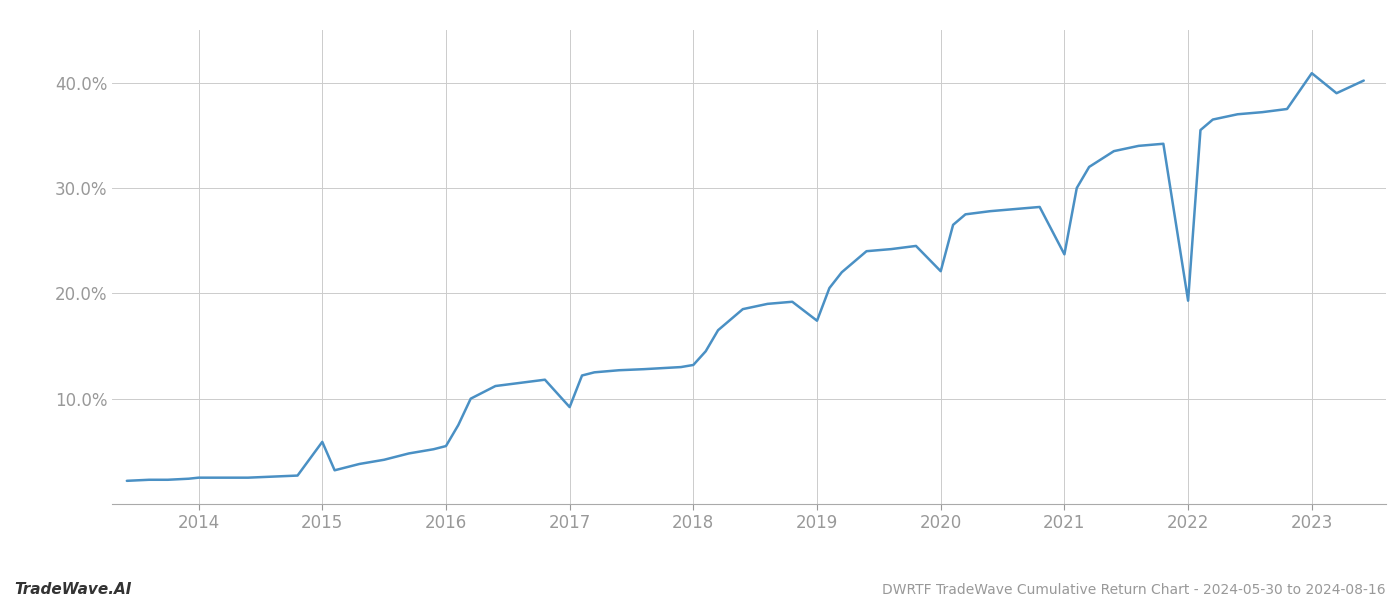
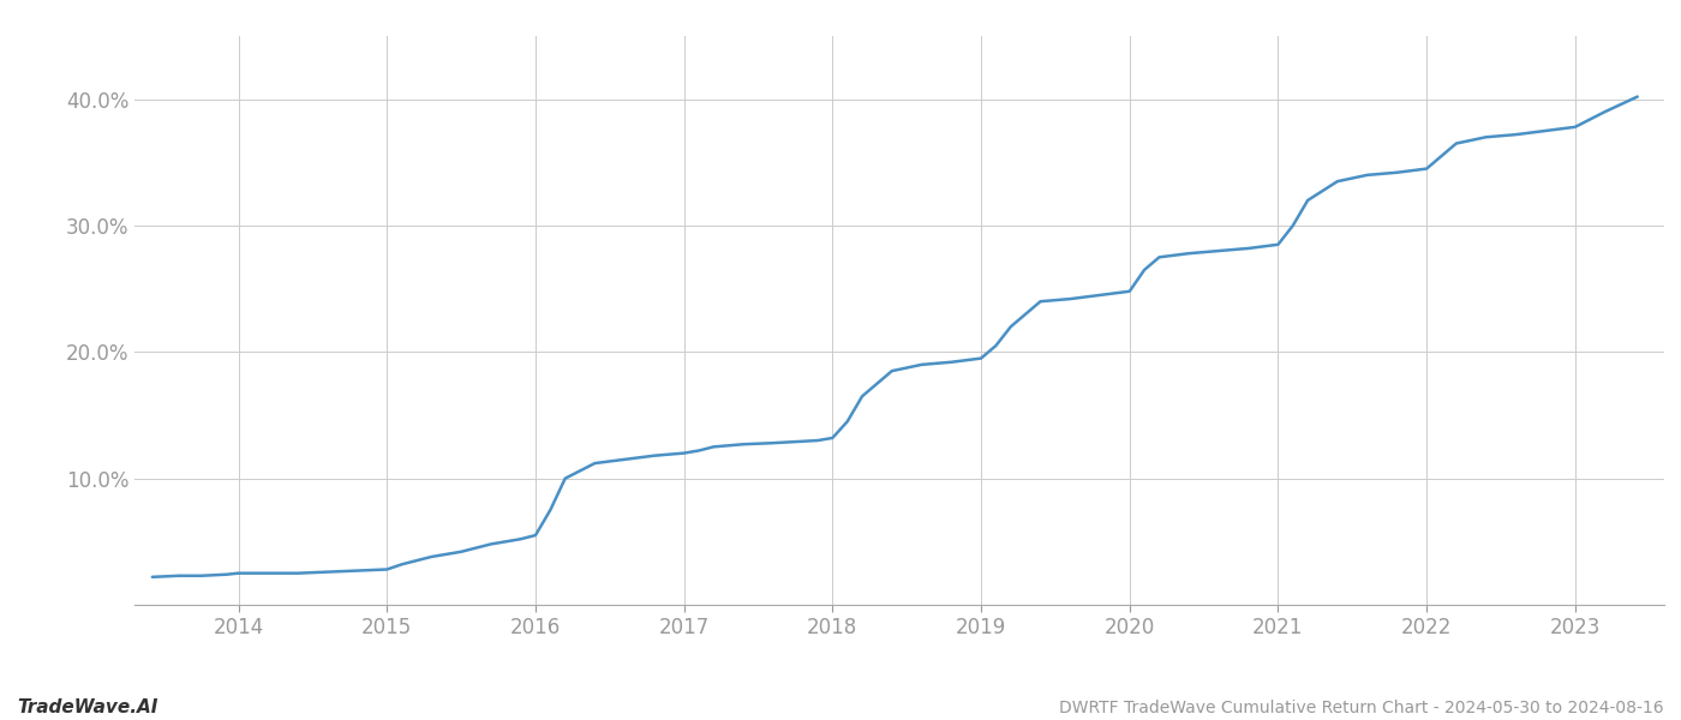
2015: 5.9% -> 2.8%
2017: 9.2% -> 12.0%
2019: 17.4% -> 19.5%
2020: 22.1% -> 24.8%
2021: 23.7% -> 28.5%
2022: 19.3% -> 34.5%
2023: 40.9% -> 37.8%
